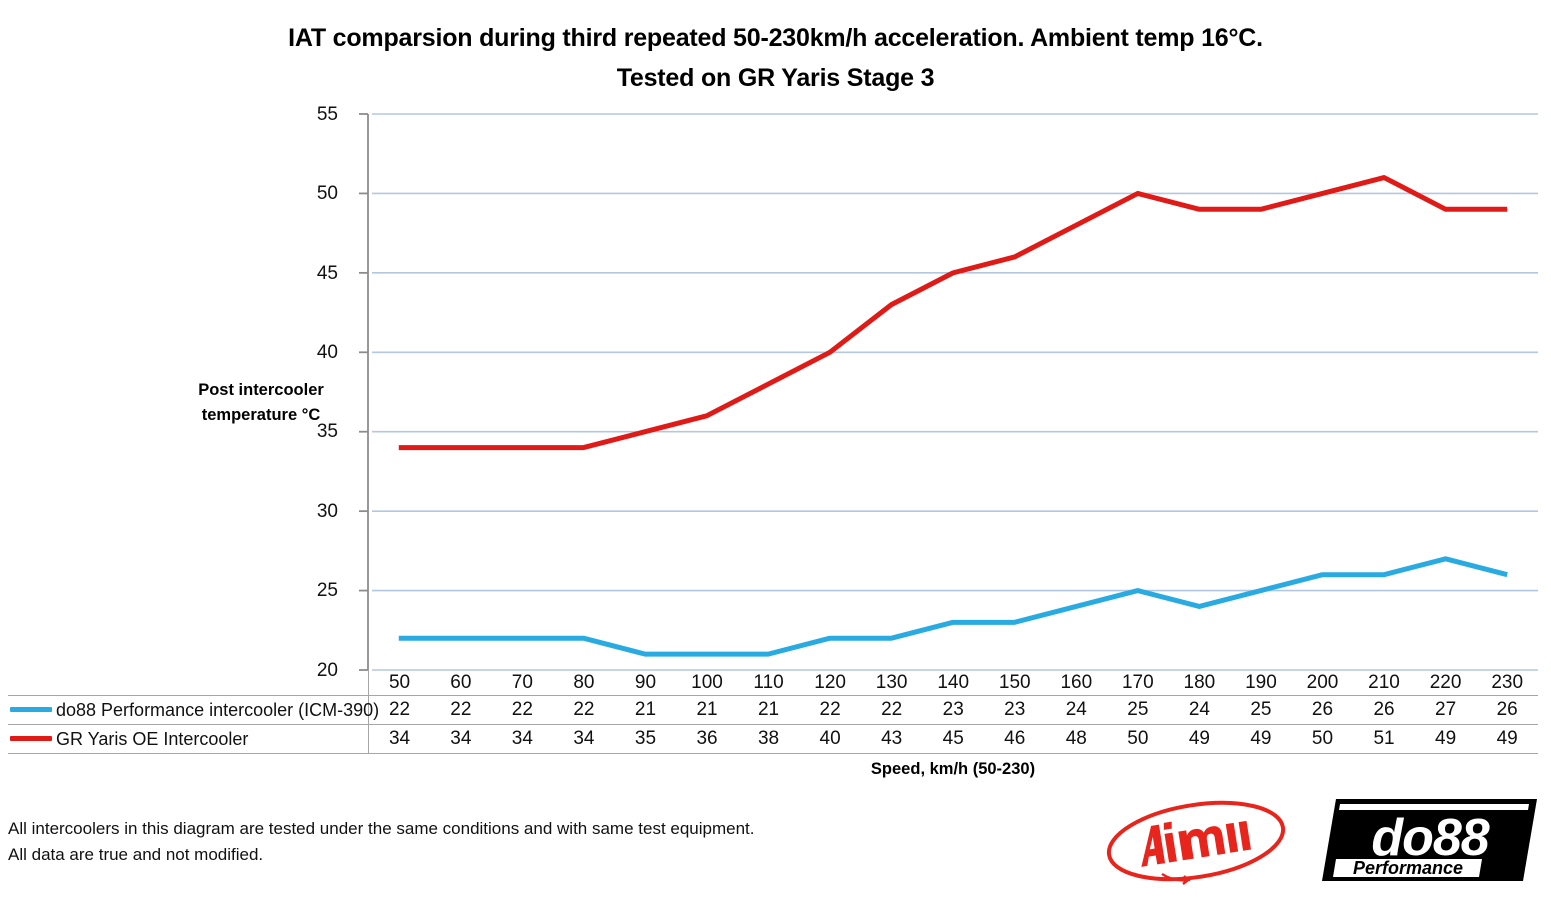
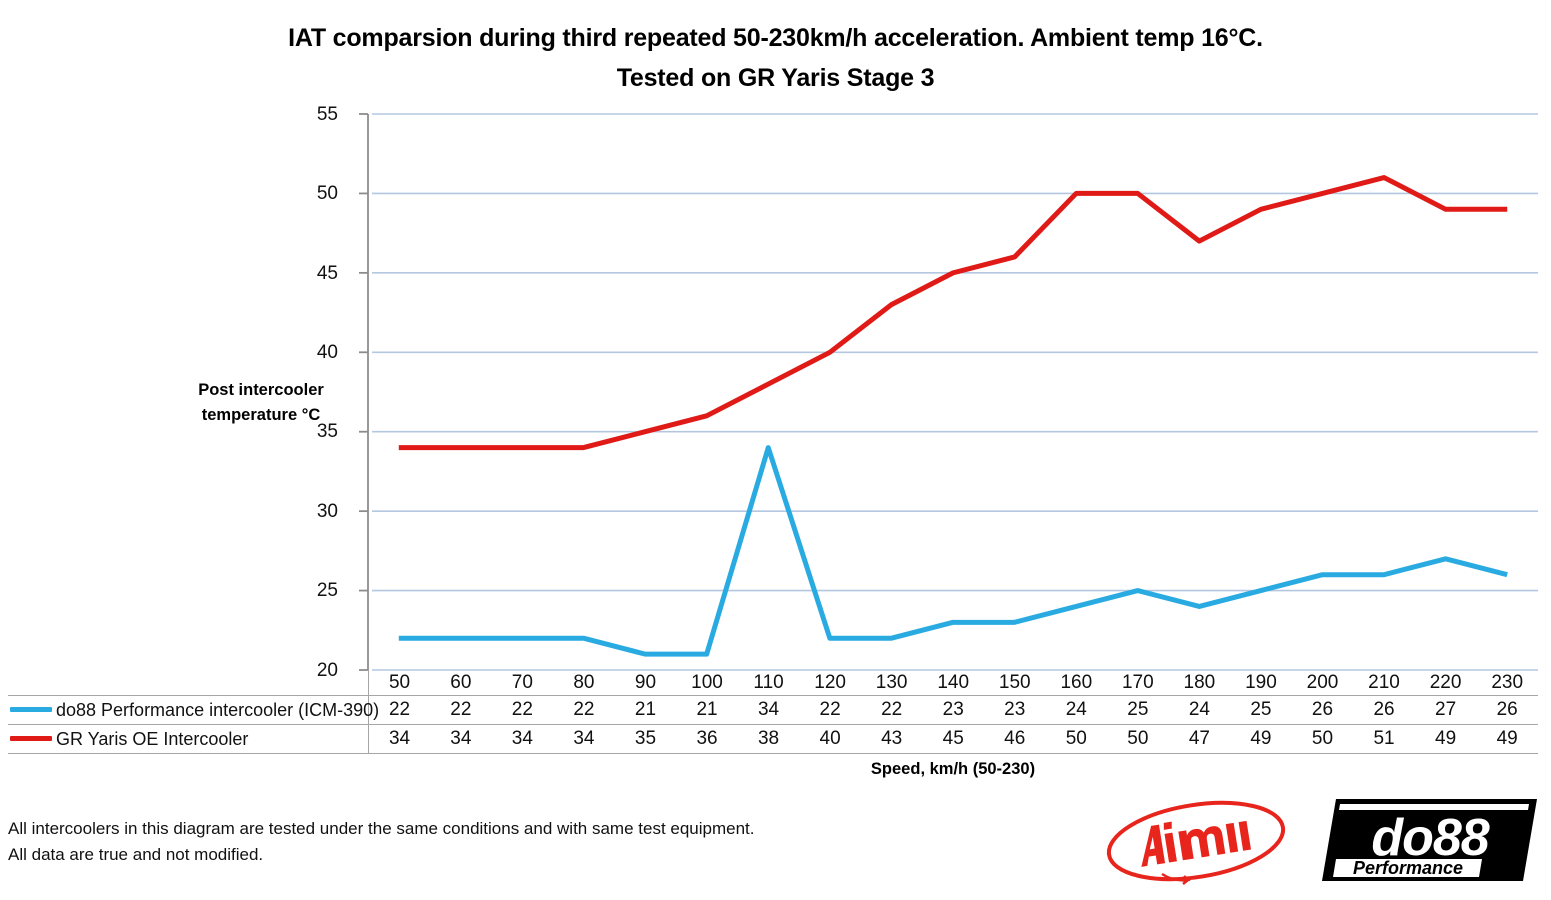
do88 Performance intercooler (ICM-390)/110: 21 -> 34
GR Yaris OE Intercooler/160: 48 -> 50
GR Yaris OE Intercooler/180: 49 -> 47
